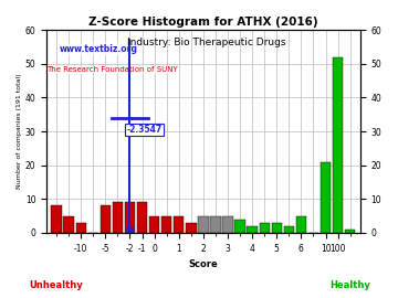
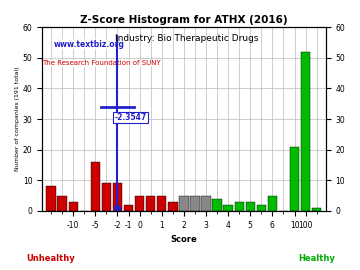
-5: 8 -> 16
-1: 9 -> 2
